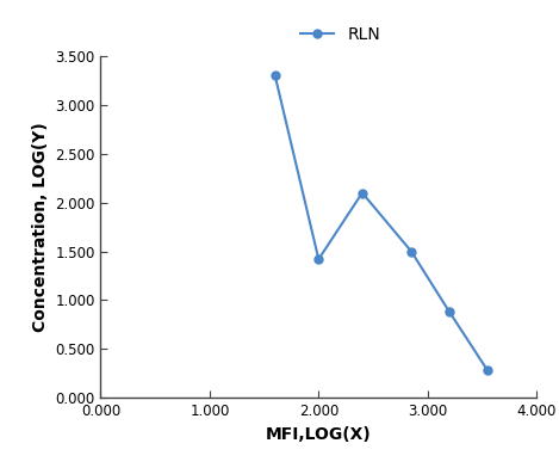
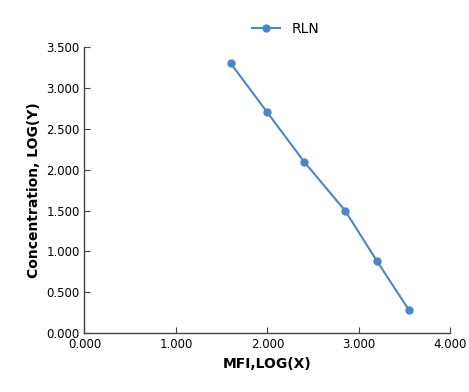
2.000: 1.42 -> 2.70
